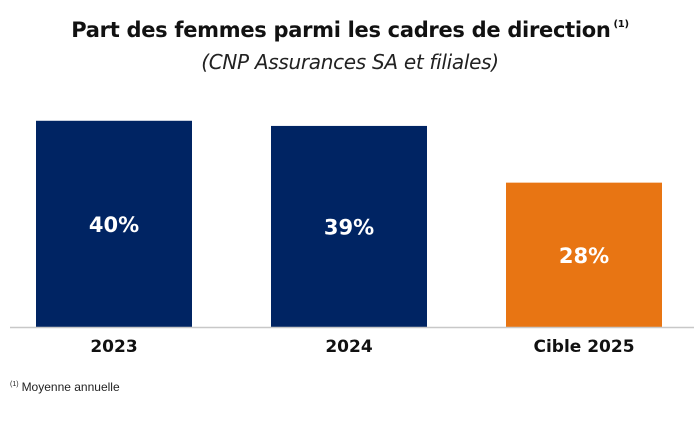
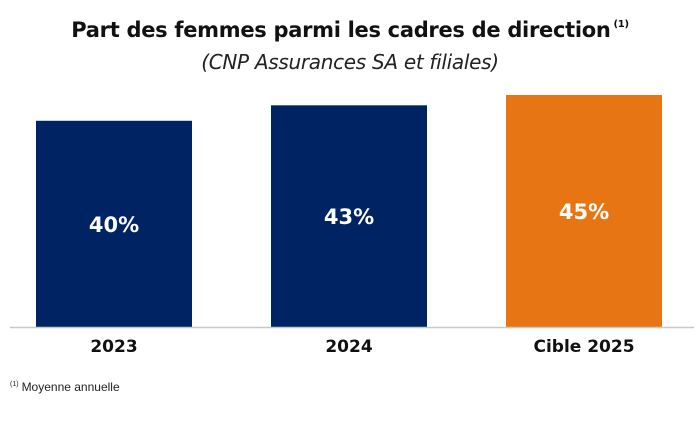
2024: 39% -> 43%
Cible 2025: 28% -> 45%
